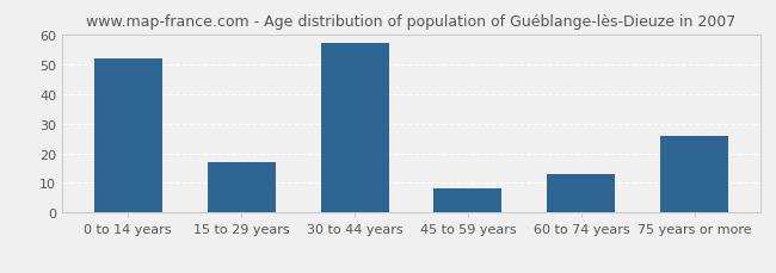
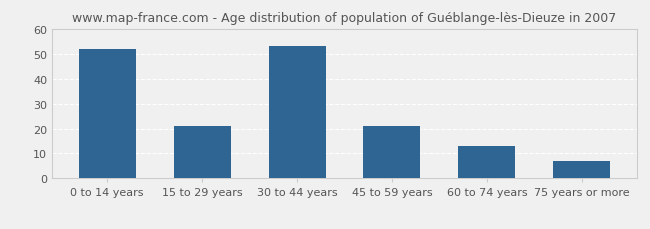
15 to 29 years: 17 -> 21
30 to 44 years: 57 -> 53
45 to 59 years: 8 -> 21
75 years or more: 26 -> 7
